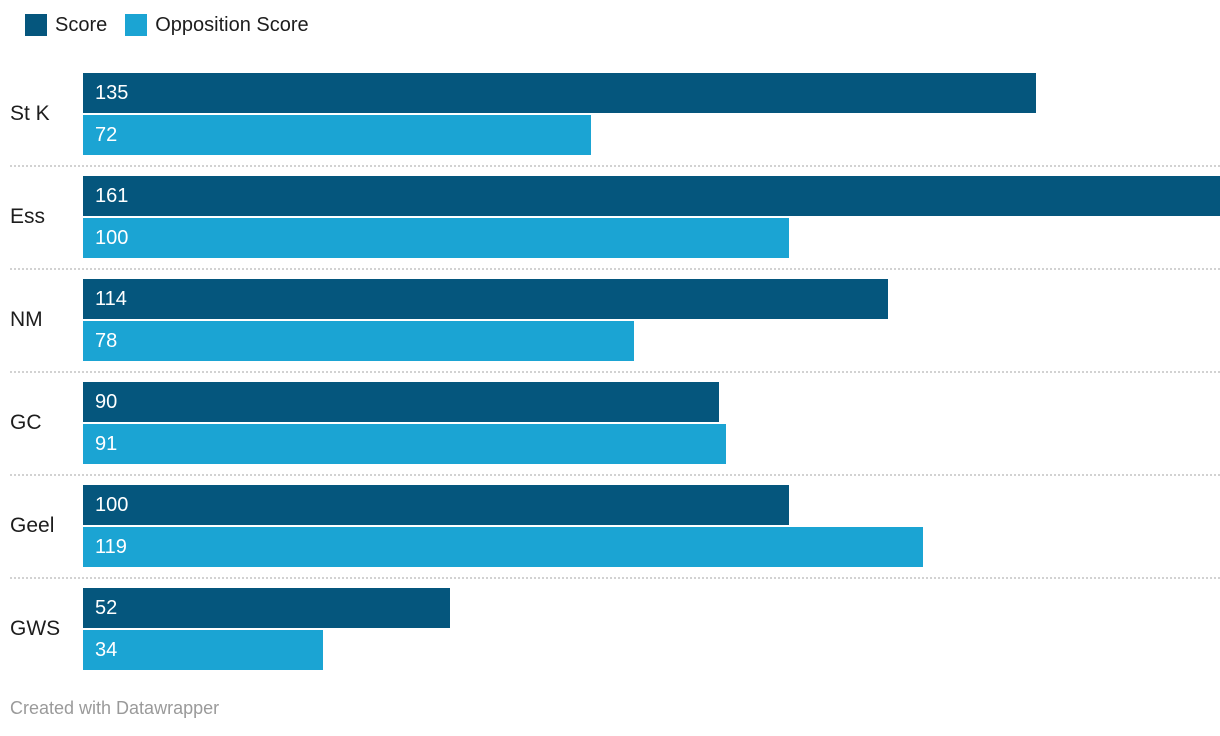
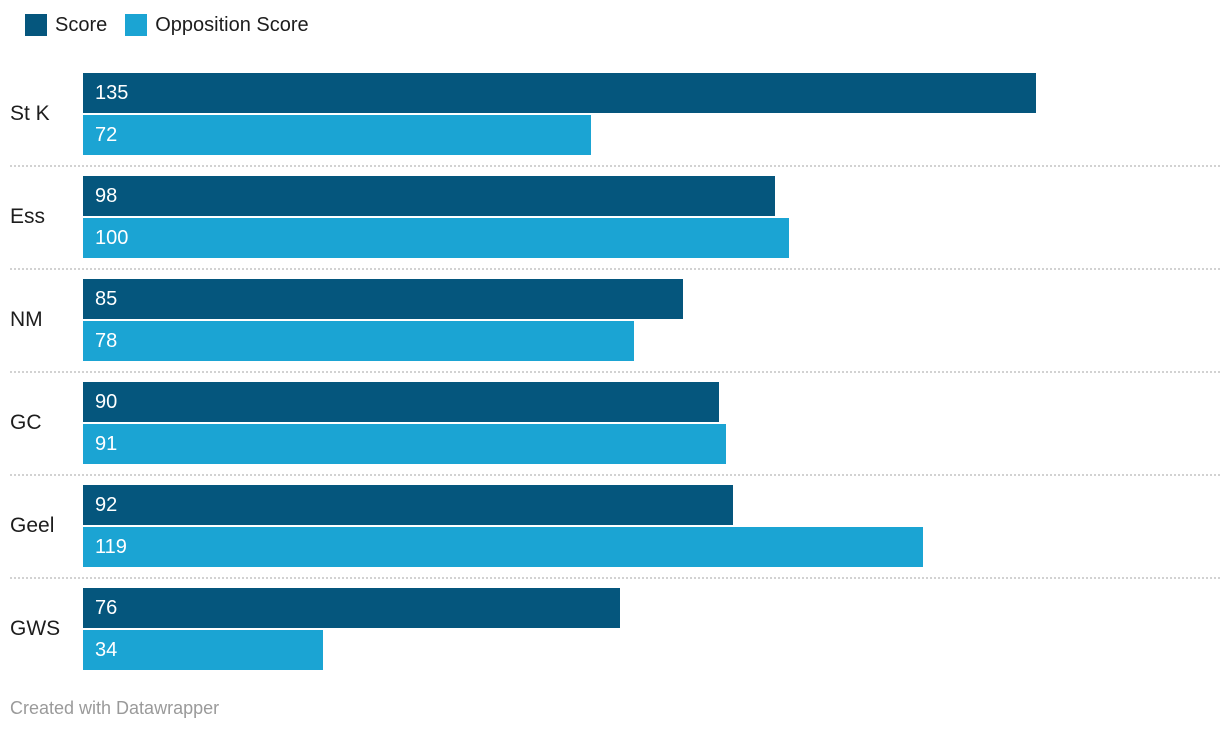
Score/Ess: 161 -> 98
Score/NM: 114 -> 85
Score/Geel: 100 -> 92
Score/GWS: 52 -> 76
